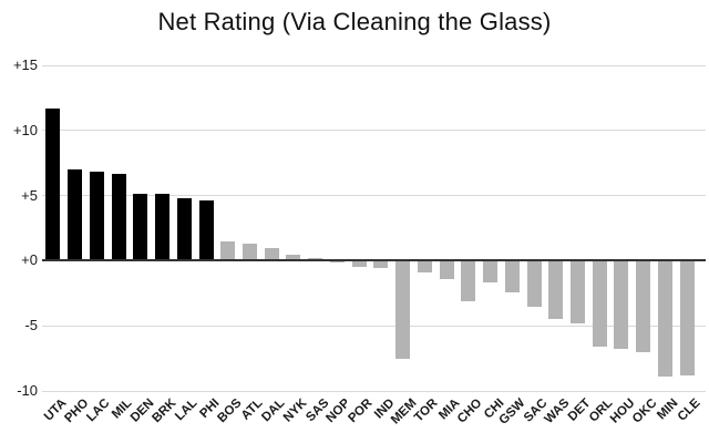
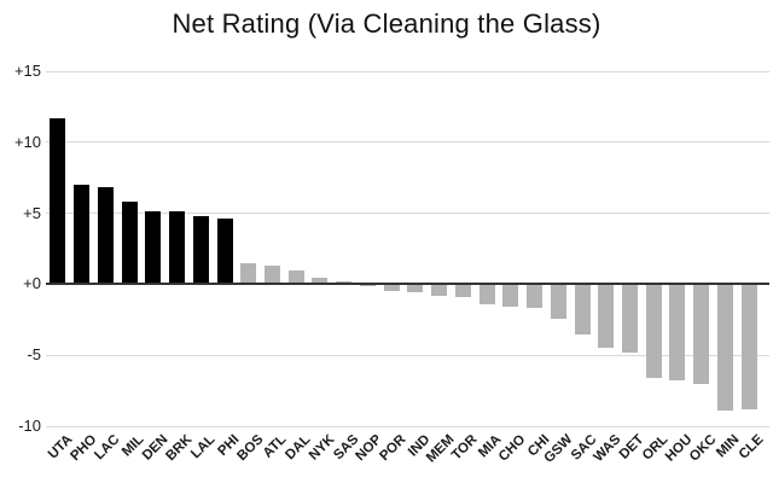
MIL: 6.7 -> 5.8
MEM: -7.5 -> -0.8
CHO: -3.1 -> -1.6
